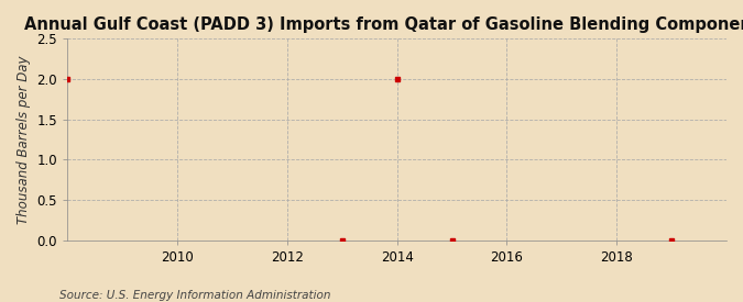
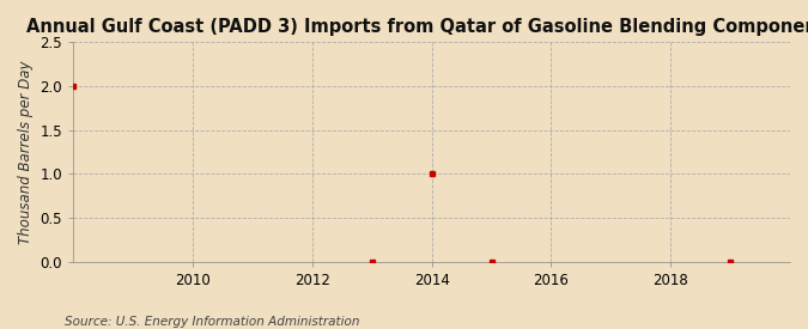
2014: 2 -> 1
